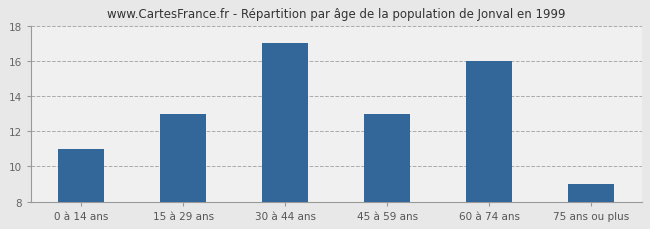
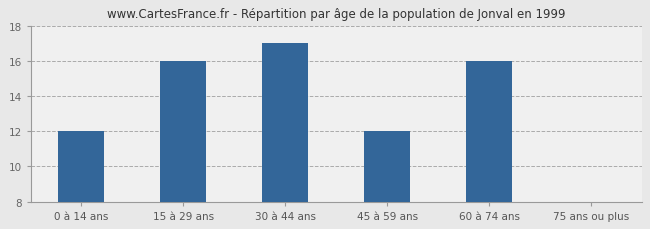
0 à 14 ans: 11 -> 12
15 à 29 ans: 13 -> 16
45 à 59 ans: 13 -> 12
75 ans ou plus: 9 -> 8
